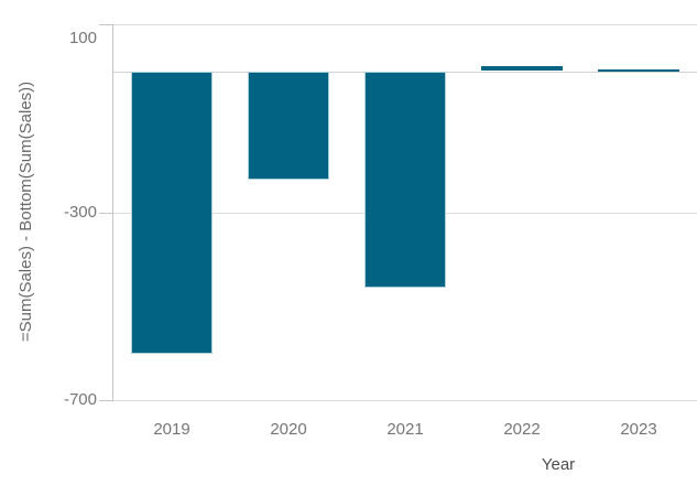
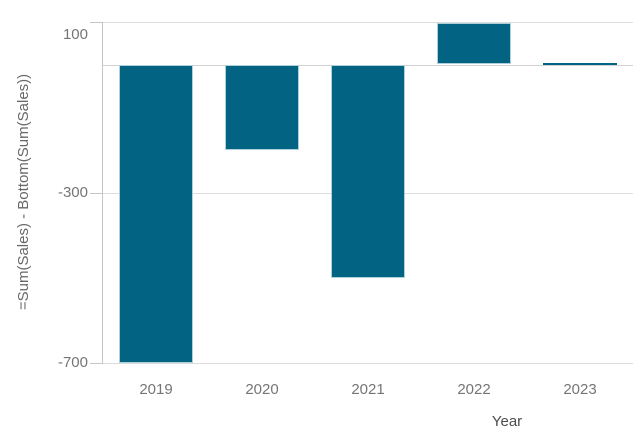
2019: -600 -> -700
2020: -230 -> -200
2021: -460 -> -500
2022: 10 -> 100
